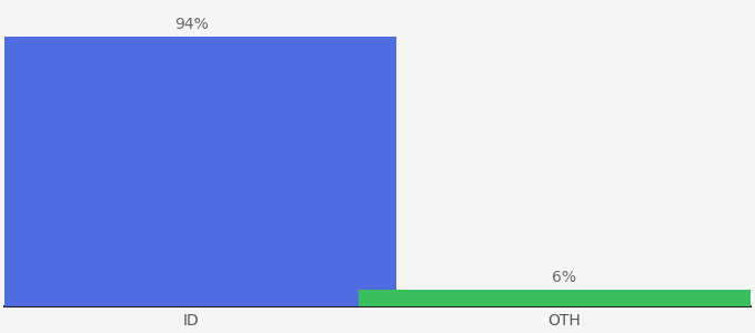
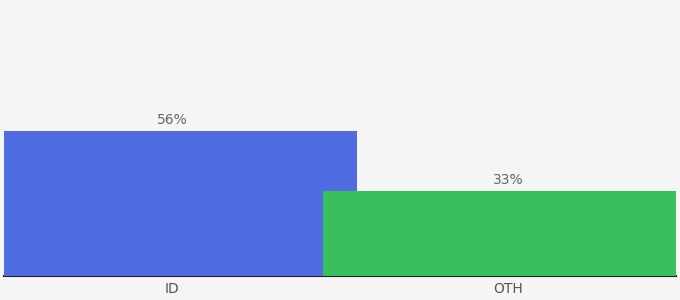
ID: 94% -> 56%
OTH: 6% -> 33%
